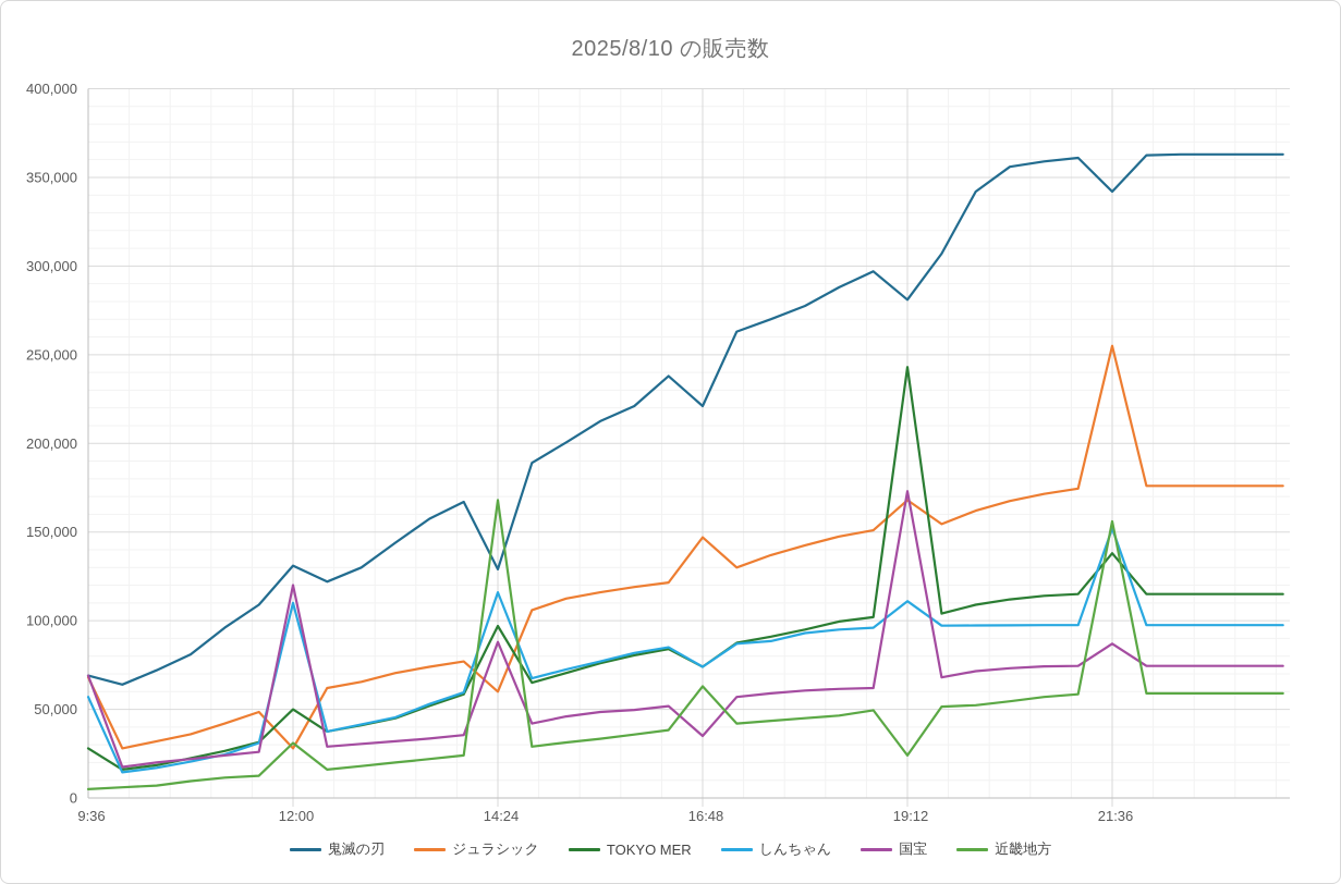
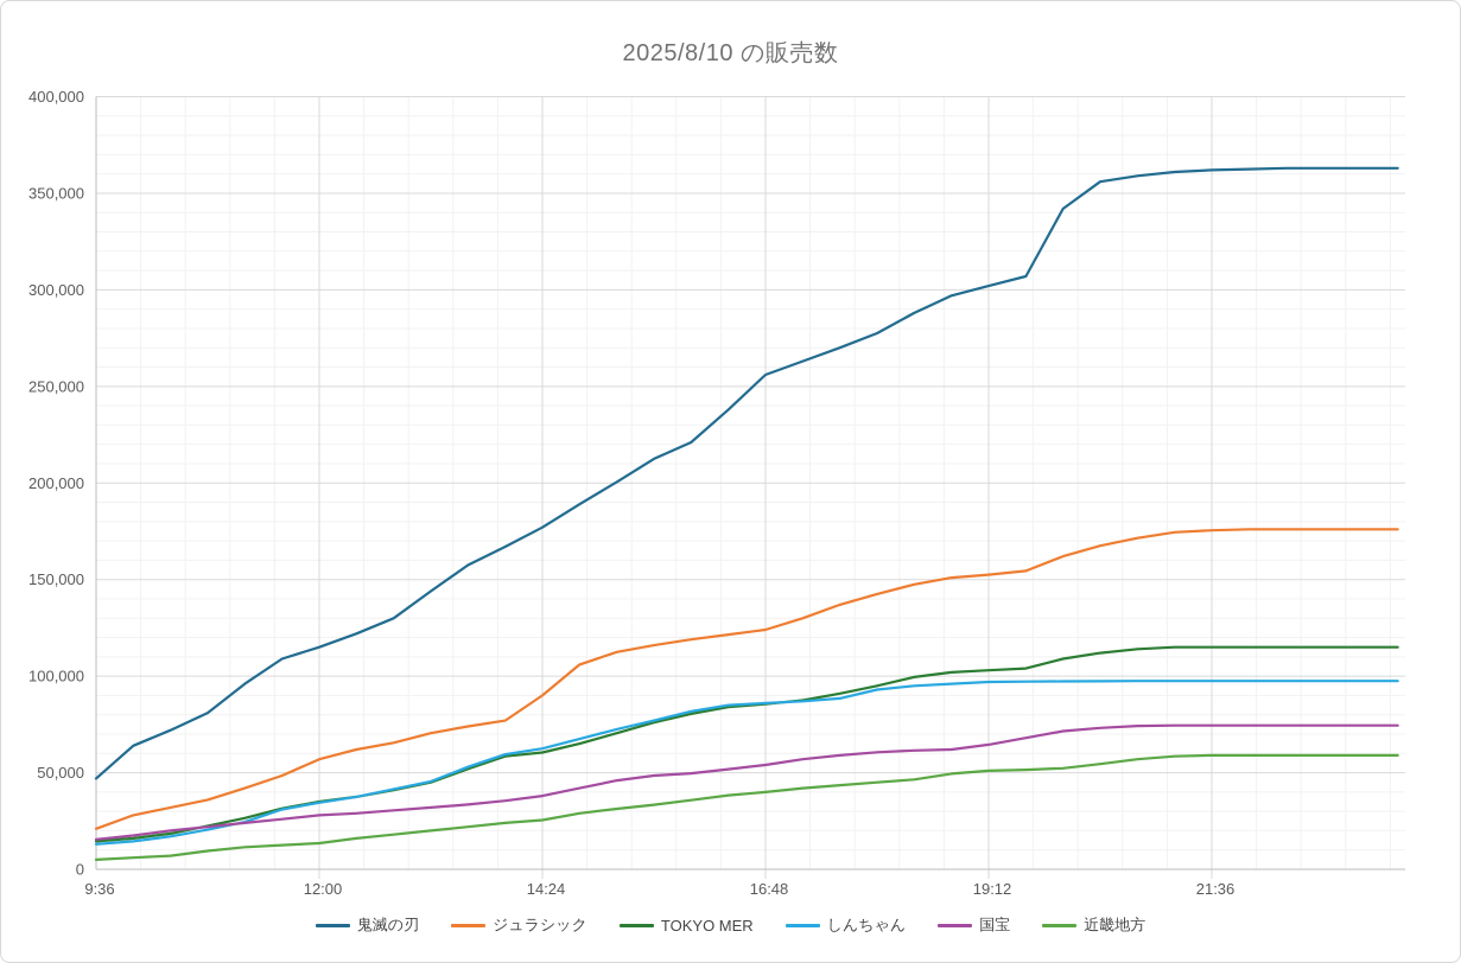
鬼滅の刃/9:36: 69000 -> 47000
ジュラシック/9:36: 68000 -> 21000
TOKYO MER/9:36: 28000 -> 14000
しんちゃん/9:36: 57000 -> 13000
国宝/9:36: 69000 -> 16000
鬼滅の刃/12:00: 131000 -> 115000
ジュラシック/12:00: 28000 -> 57000
TOKYO MER/12:00: 50000 -> 35000
しんちゃん/12:00: 110000 -> 34000
国宝/12:00: 120000 -> 28000
近畿地方/12:00: 31000 -> 14000
鬼滅の刃/14:24: 129000 -> 177000
ジュラシック/14:24: 60000 -> 90000
TOKYO MER/14:24: 97000 -> 60000
しんちゃん/14:24: 116000 -> 62000
国宝/14:24: 88000 -> 38000
近畿地方/14:24: 168000 -> 26000
鬼滅の刃/16:48: 221000 -> 256000
ジュラシック/16:48: 147000 -> 124000
TOKYO MER/16:48: 74000 -> 86000
しんちゃん/16:48: 74000 -> 86000
国宝/16:48: 35000 -> 54000
近畿地方/16:48: 63000 -> 40000
鬼滅の刃/19:12: 281000 -> 302000
ジュラシック/19:12: 168000 -> 152000
TOKYO MER/19:12: 243000 -> 103000
しんちゃん/19:12: 111000 -> 97000
国宝/19:12: 173000 -> 64000
近畿地方/19:12: 24000 -> 51000
鬼滅の刃/21:36: 342000 -> 362000
ジュラシック/21:36: 255000 -> 176000
TOKYO MER/21:36: 138000 -> 115000
しんちゃん/21:36: 152000 -> 98000
国宝/21:36: 87000 -> 74000
近畿地方/21:36: 156000 -> 59000
